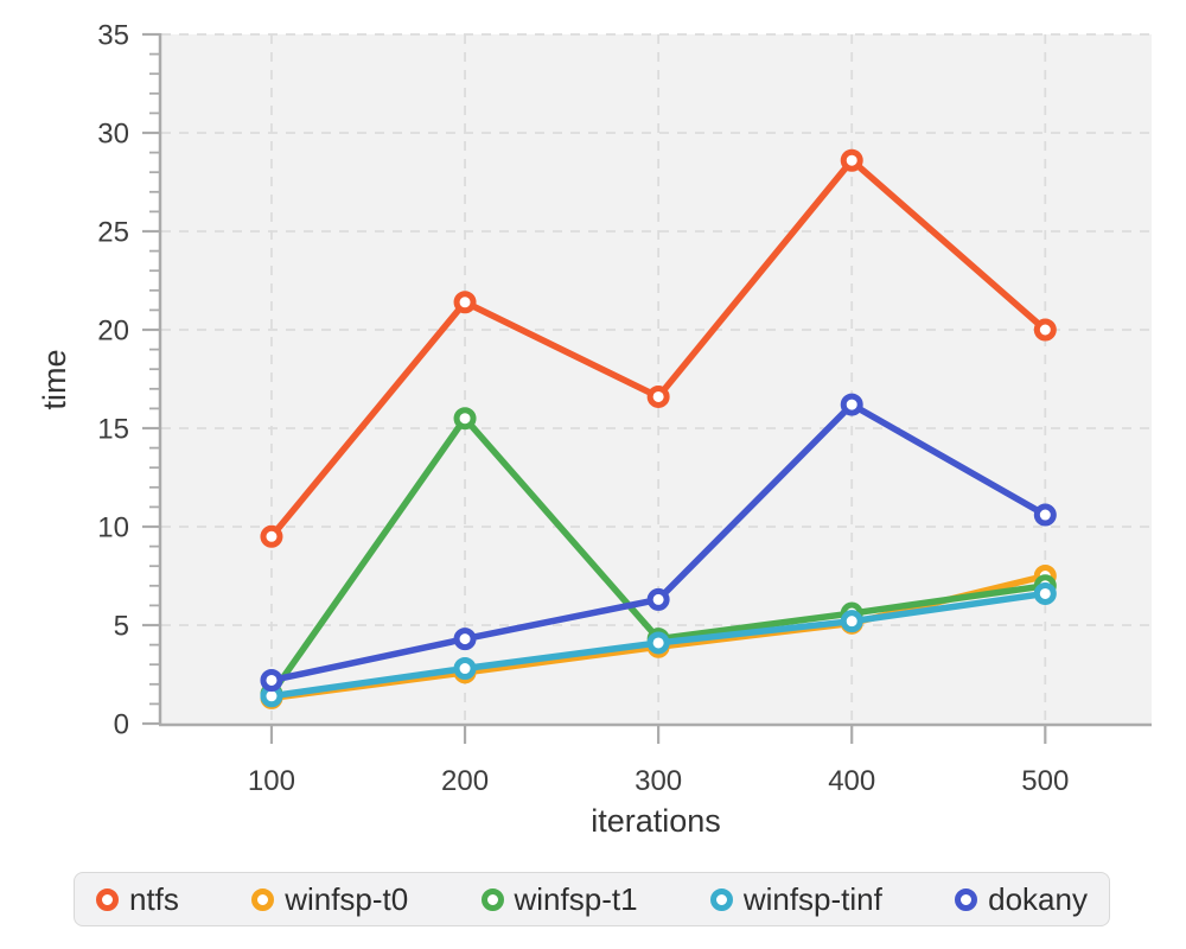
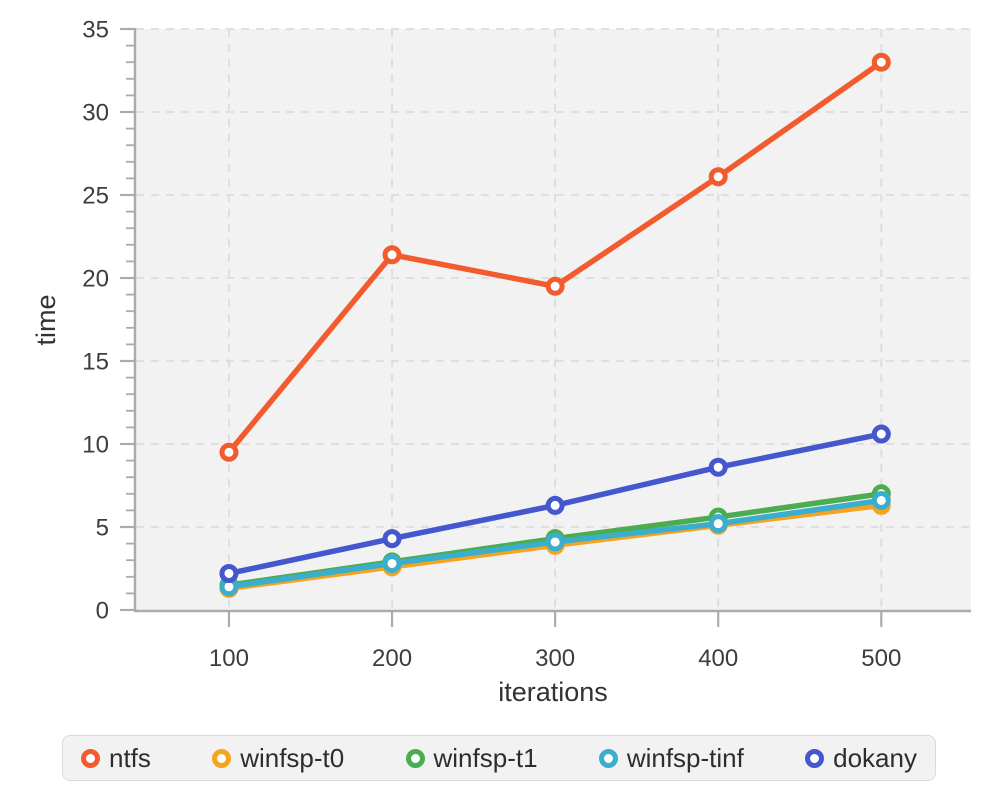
winfsp-t1/200: 15.5 -> 2.9
ntfs/300: 16.6 -> 19.5
ntfs/400: 28.6 -> 26.1
dokany/400: 16.2 -> 8.6
ntfs/500: 20.0 -> 33.0
winfsp-t0/500: 7.5 -> 6.3
